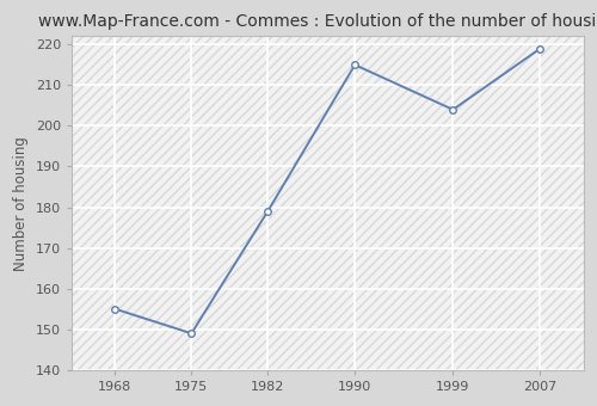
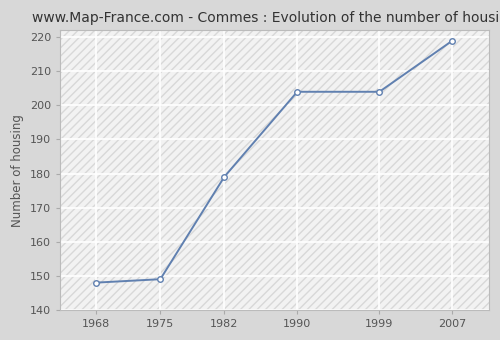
1968: 155 -> 148
1990: 215 -> 204
